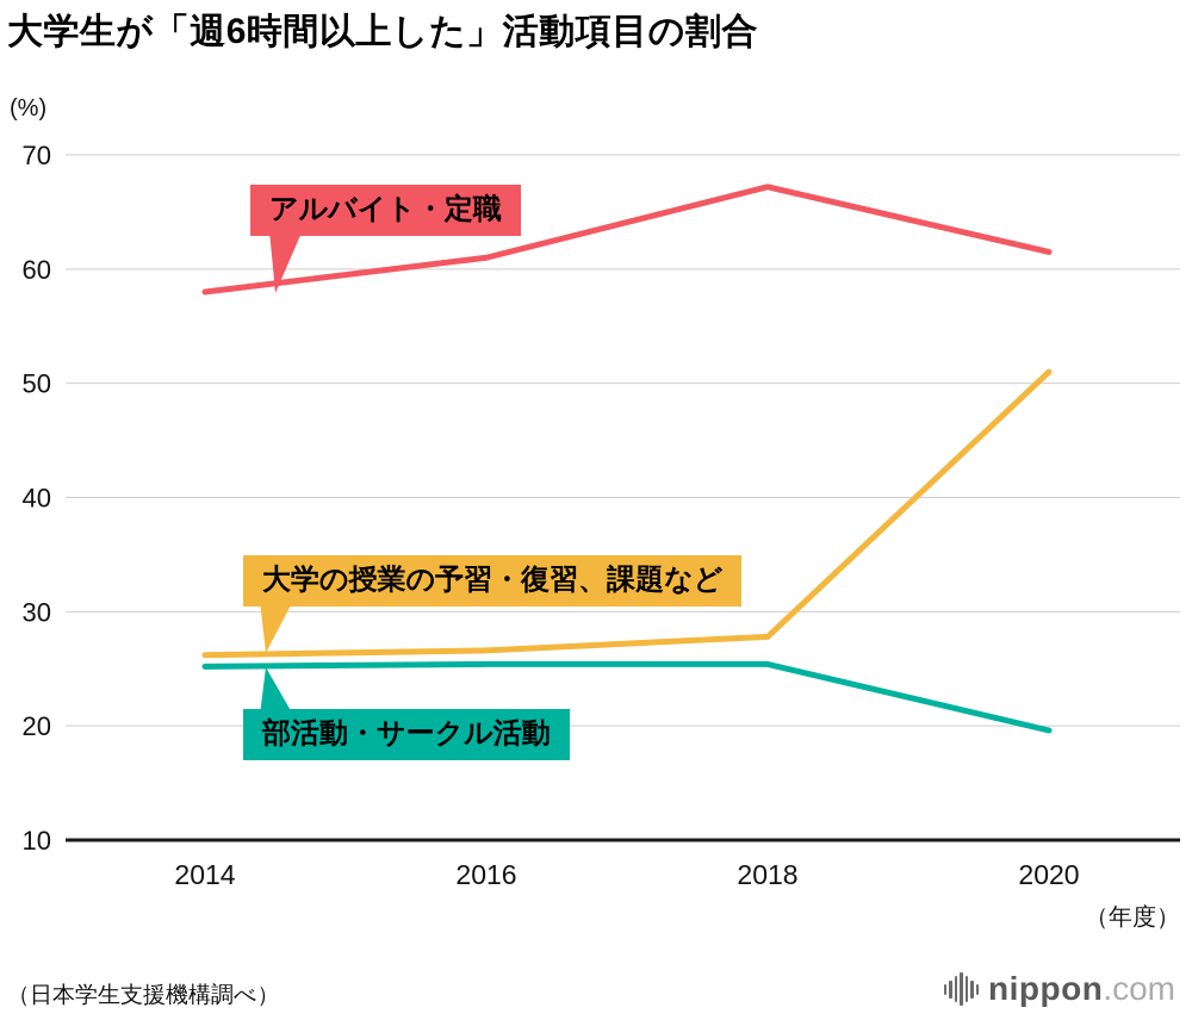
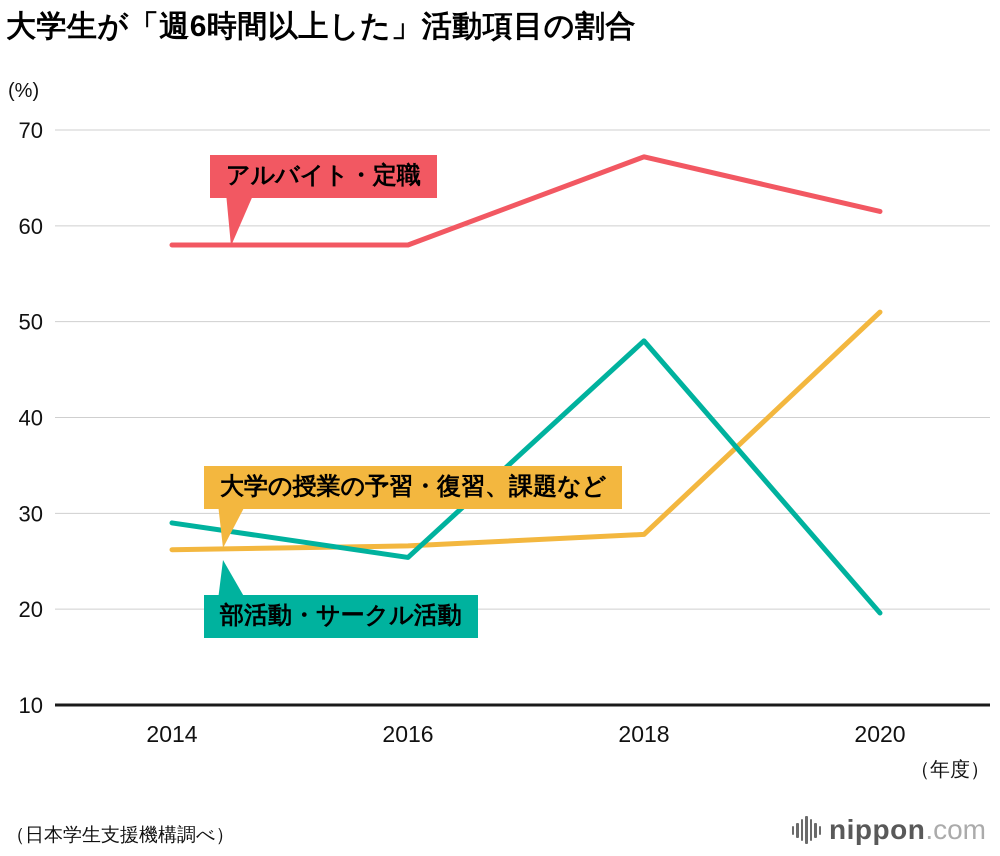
部活動・サークル活動/2014: 25 -> 29
アルバイト・定職/2016: 61 -> 58
部活動・サークル活動/2018: 25 -> 48
